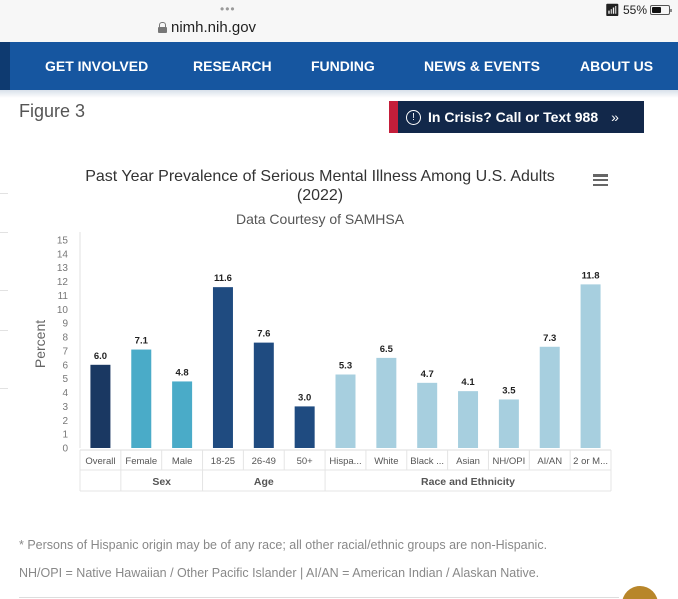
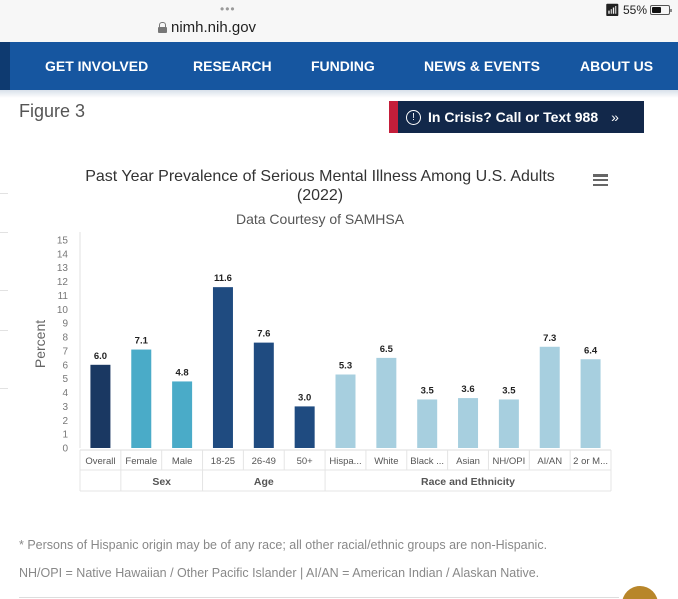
Black ...: 4.7 -> 3.5
Asian: 4.1 -> 3.6
2 or M...: 11.8 -> 6.4
